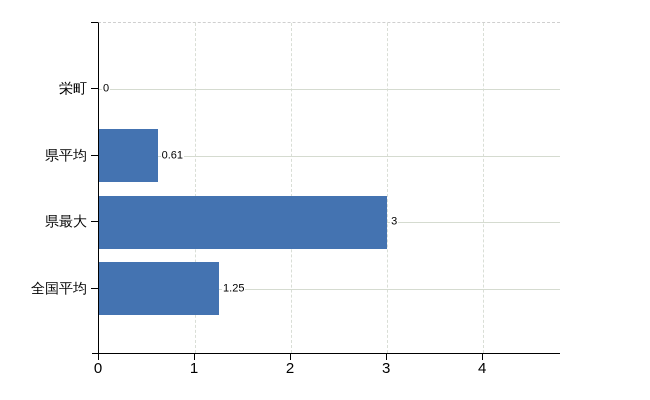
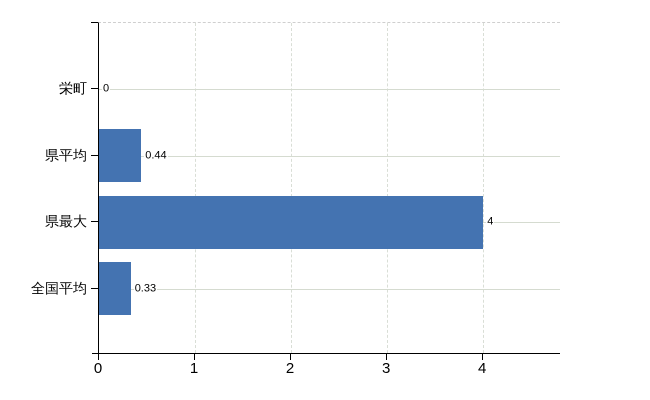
県平均: 0.61 -> 0.44
県最大: 3 -> 4
全国平均: 1.25 -> 0.33
